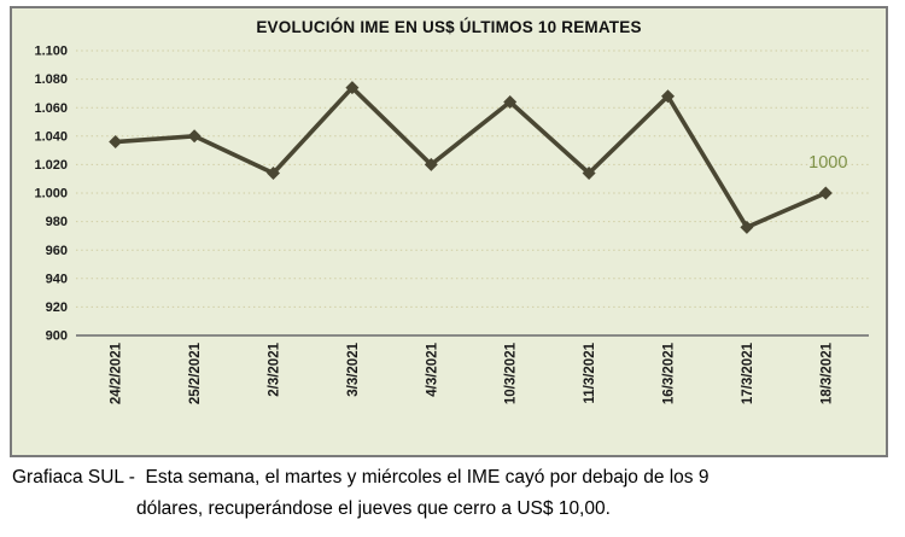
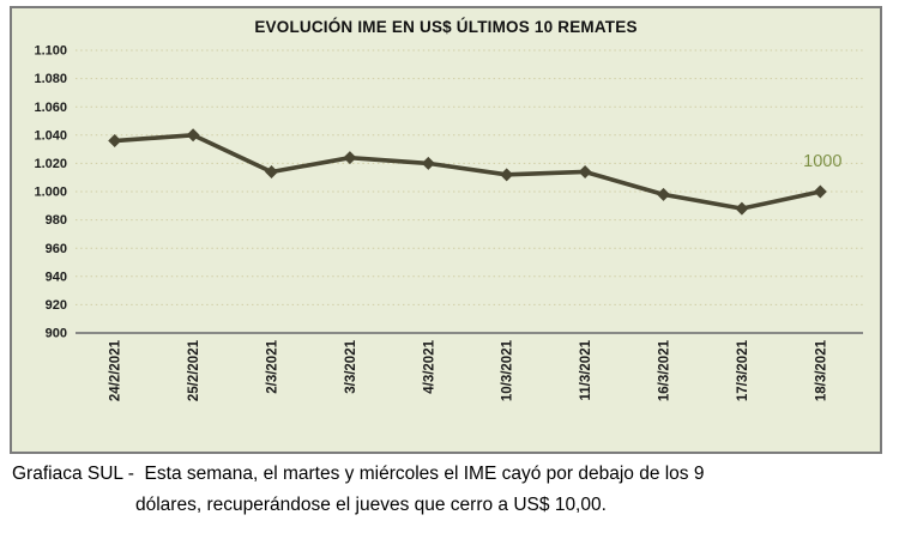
3/3/2021: 1074 -> 1024
10/3/2021: 1064 -> 1012
16/3/2021: 1068 -> 998
17/3/2021: 976 -> 988
